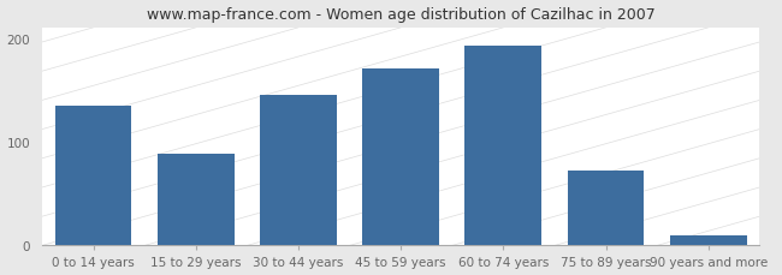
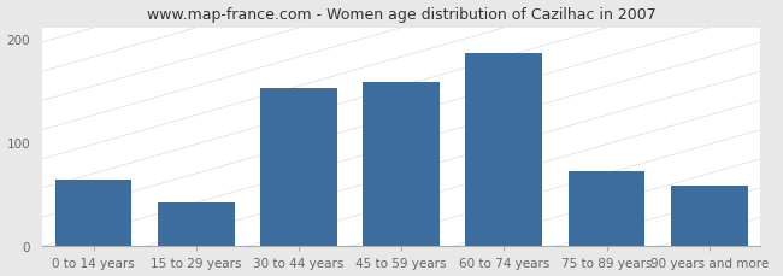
0 to 14 years: 135 -> 64
15 to 29 years: 88 -> 42
30 to 44 years: 145 -> 152
45 to 59 years: 170 -> 158
60 to 74 years: 193 -> 186
90 years and more: 10 -> 58
